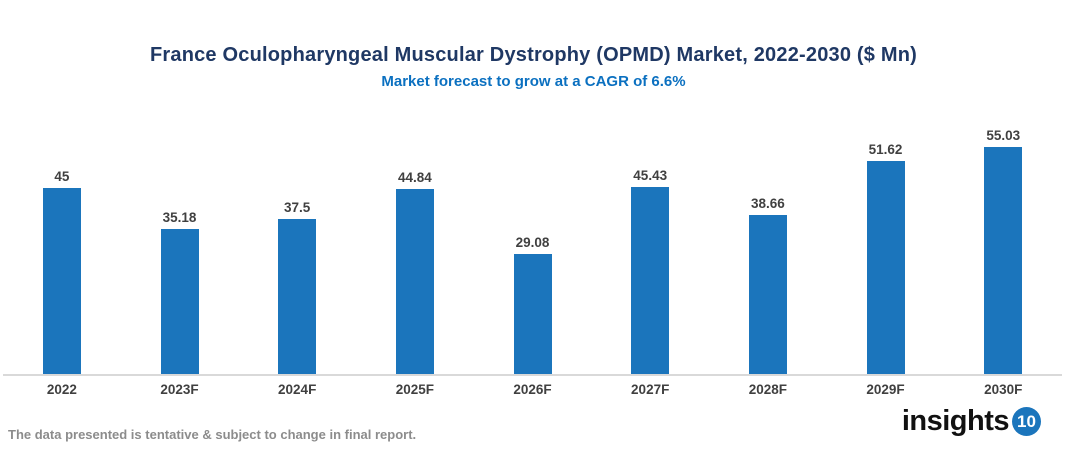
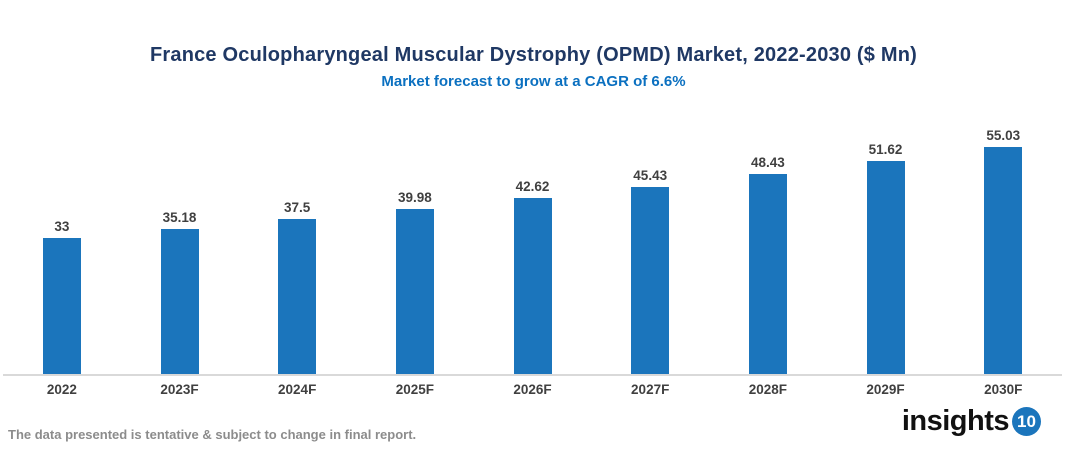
2022: 45 -> 33
2025F: 44.84 -> 39.98
2026F: 29.08 -> 42.62
2028F: 38.66 -> 48.43
